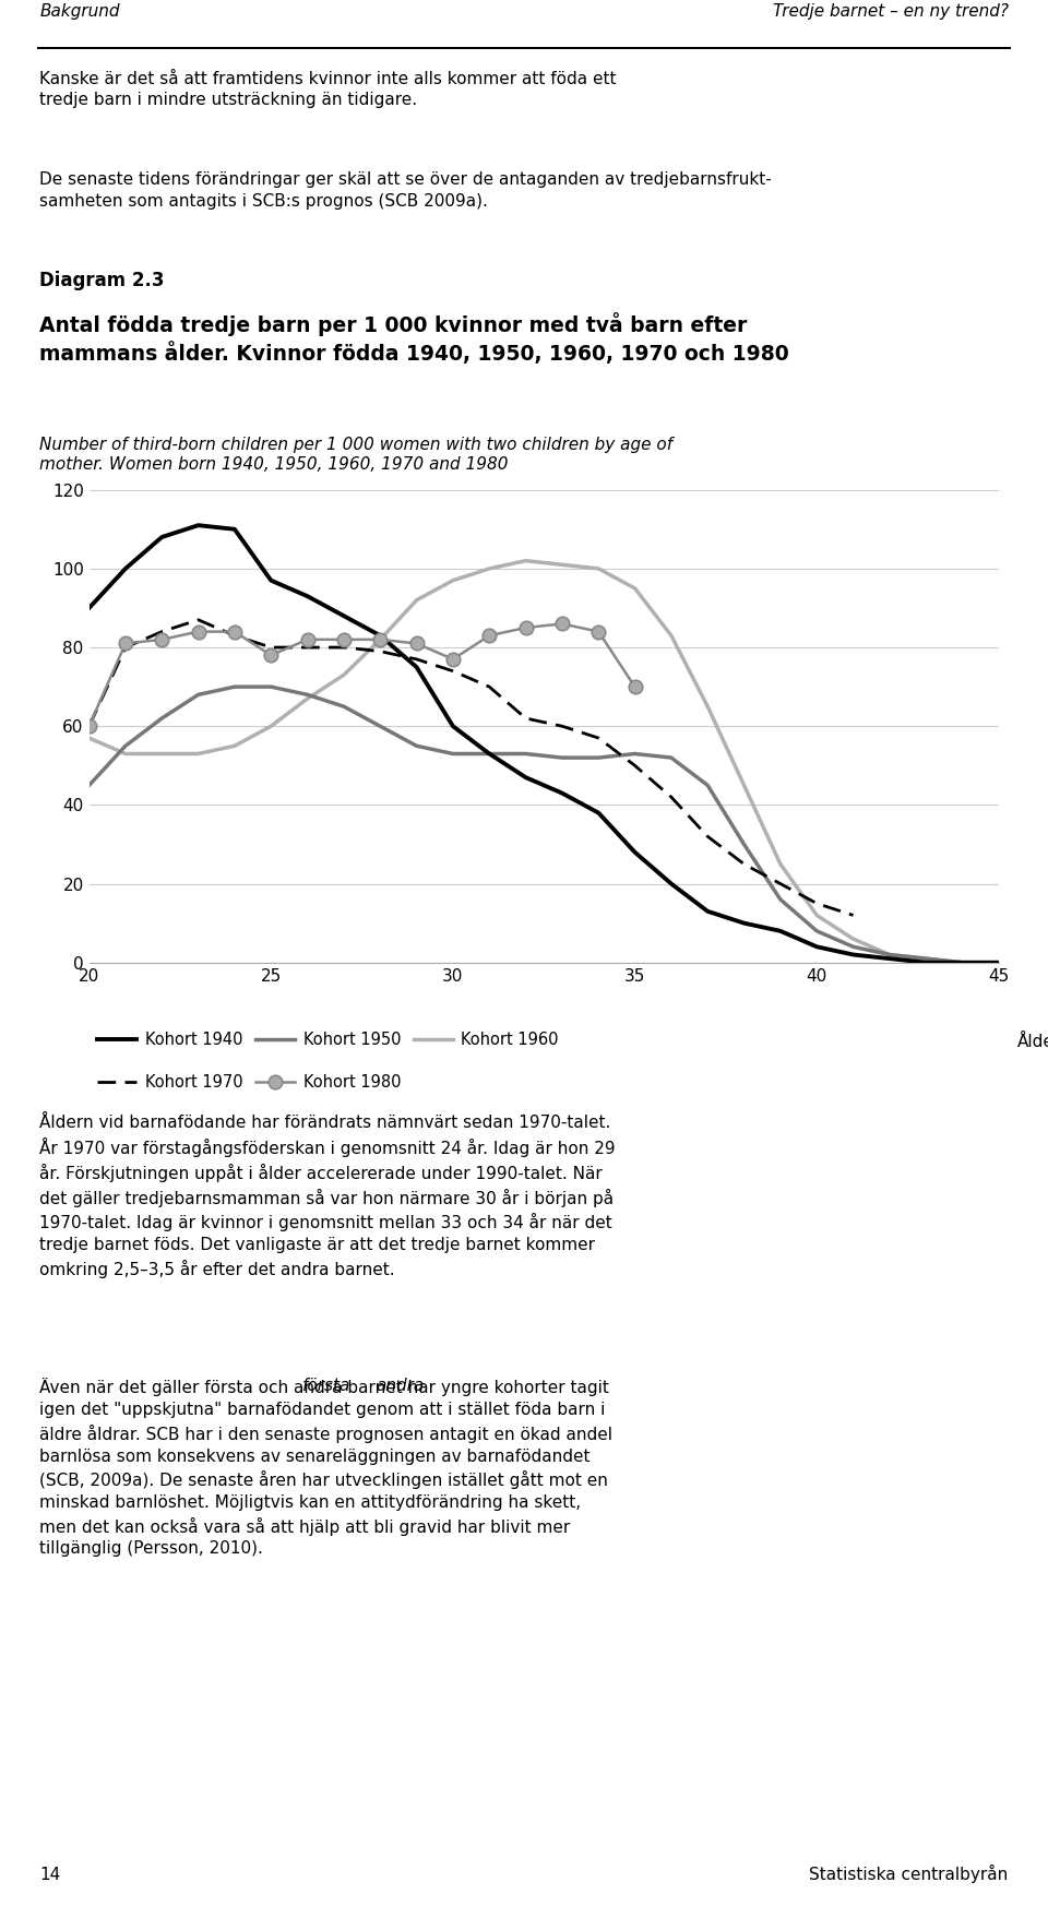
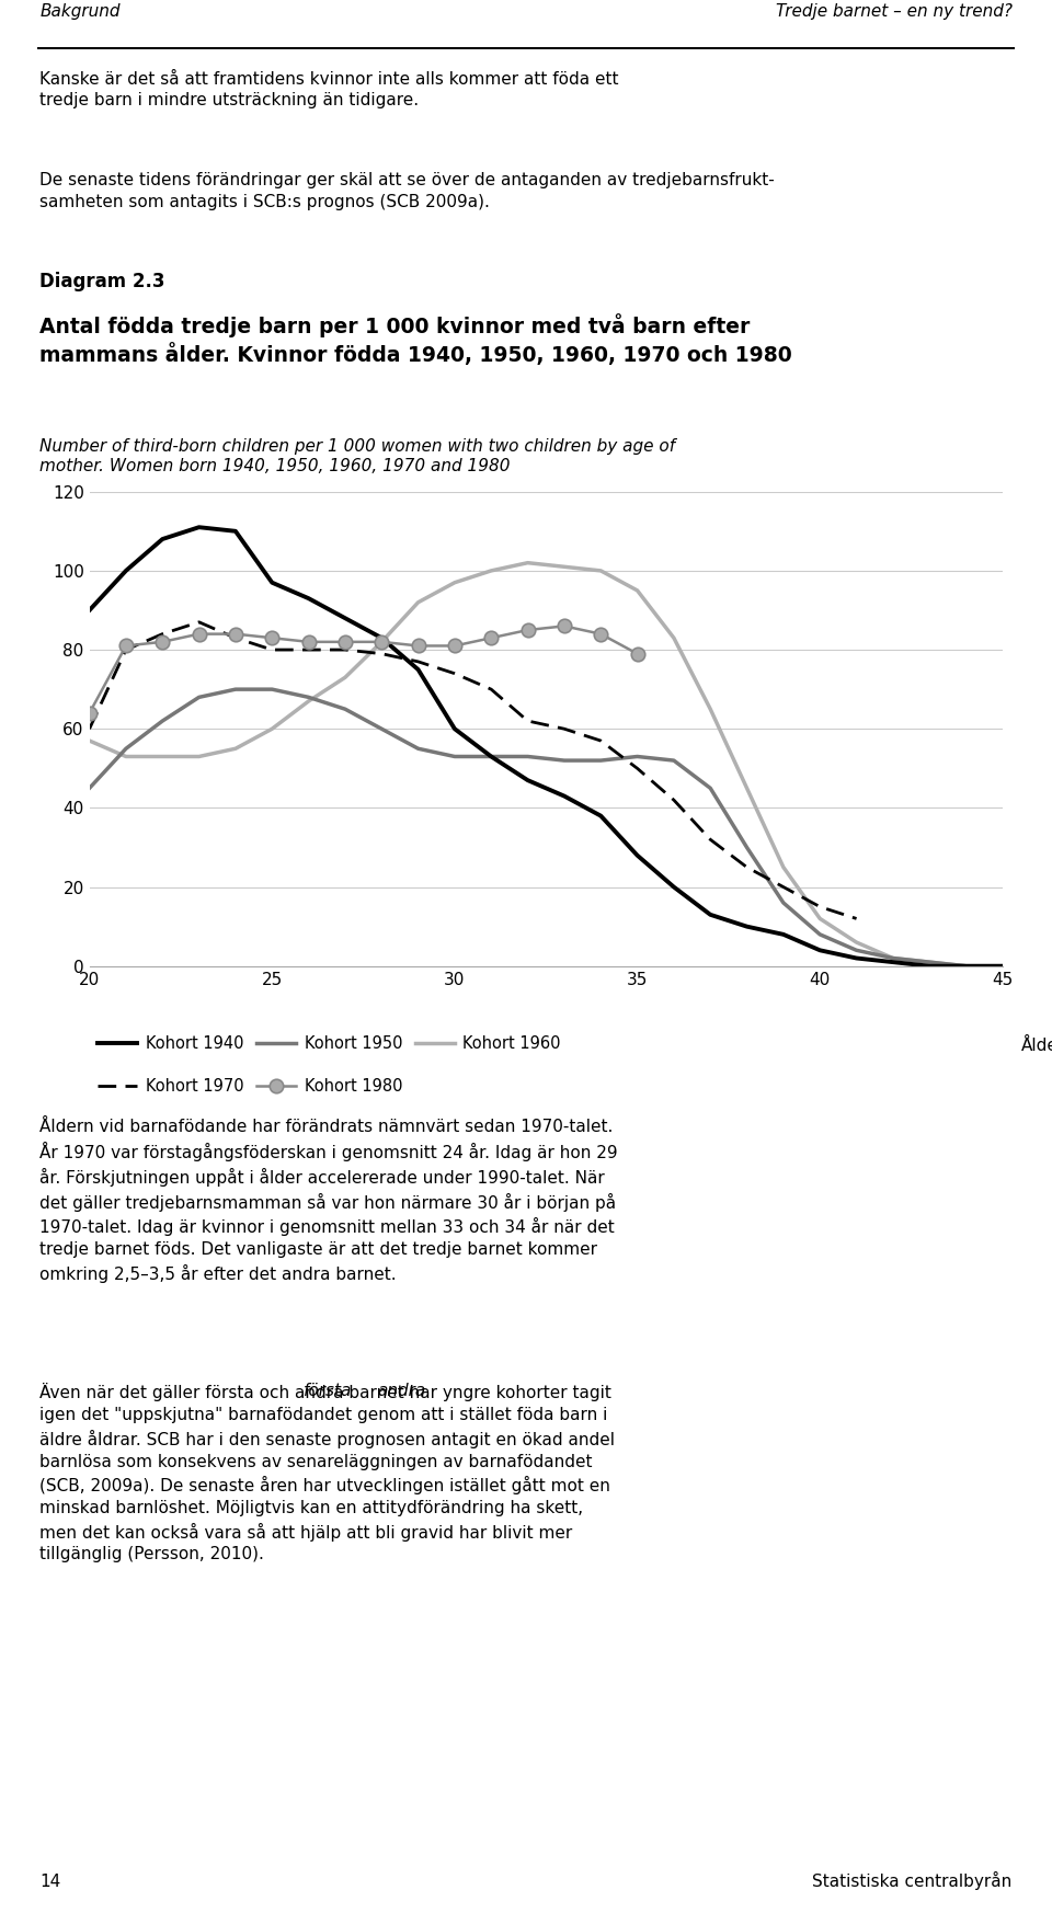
Kohort 1980/20: 60 -> 64
Kohort 1980/25: 78 -> 83
Kohort 1980/30: 77 -> 81
Kohort 1980/35: 70 -> 79
